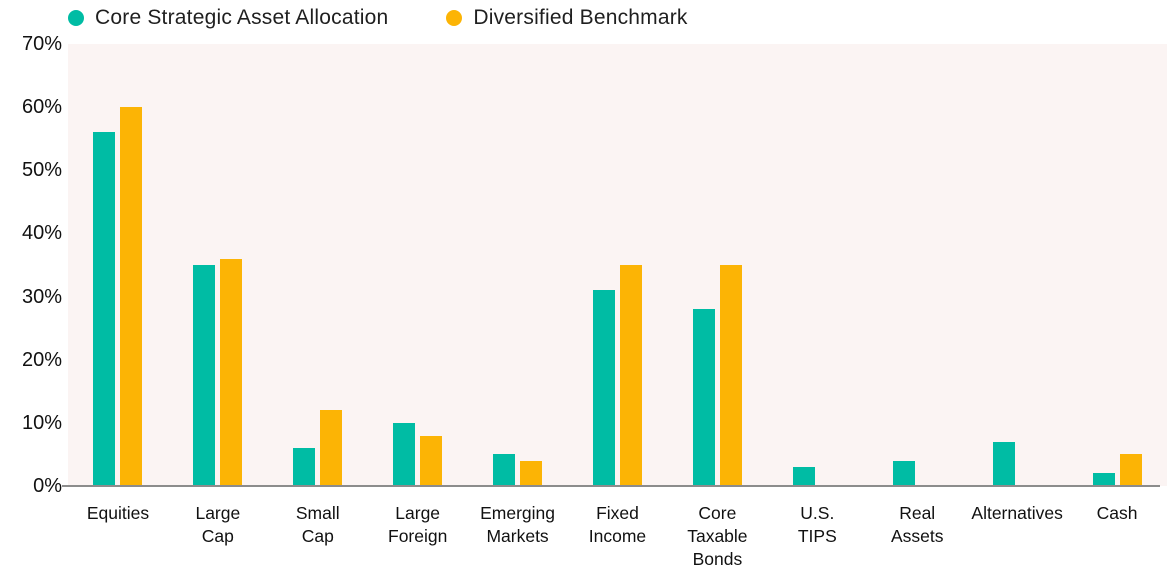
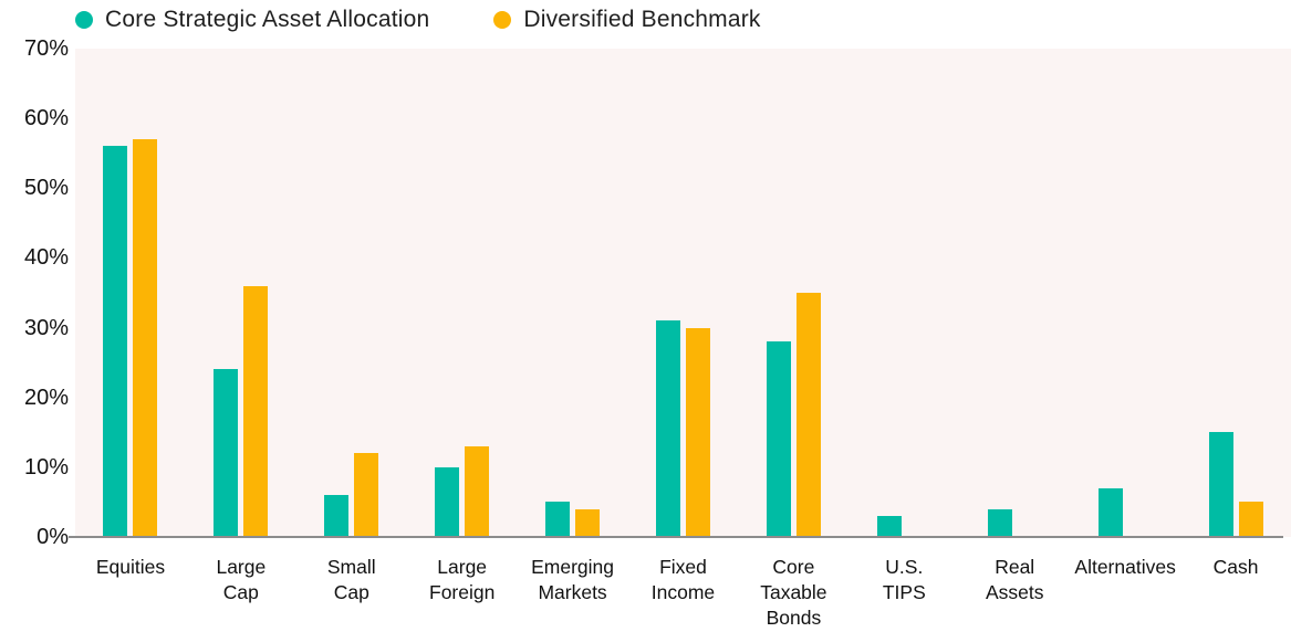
Diversified Benchmark/Equities: 60% -> 57%
Core Strategic Asset Allocation/Large Cap: 35% -> 24%
Diversified Benchmark/Large Foreign: 8% -> 13%
Diversified Benchmark/Fixed Income: 35% -> 30%
Core Strategic Asset Allocation/Cash: 2% -> 15%
